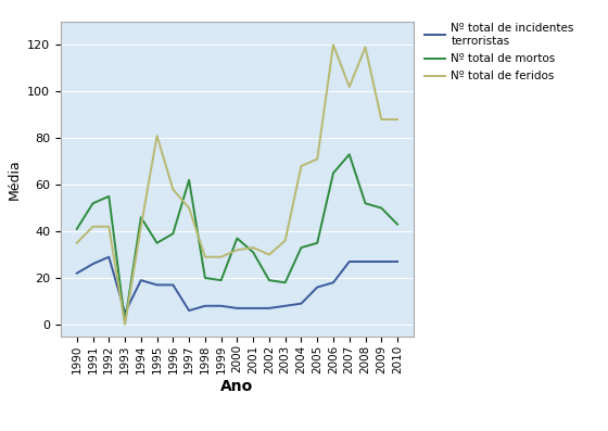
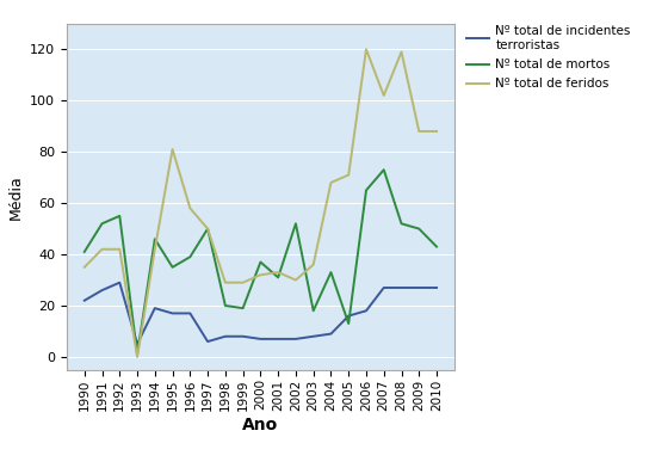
Nº total de mortos/1997: 62 -> 50
Nº total de mortos/2002: 19 -> 52
Nº total de mortos/2005: 35 -> 13
